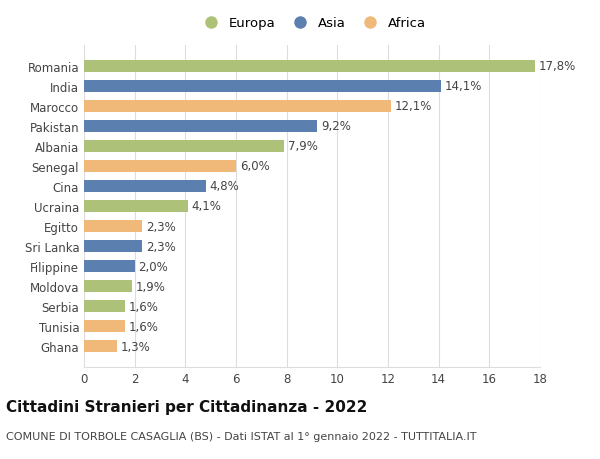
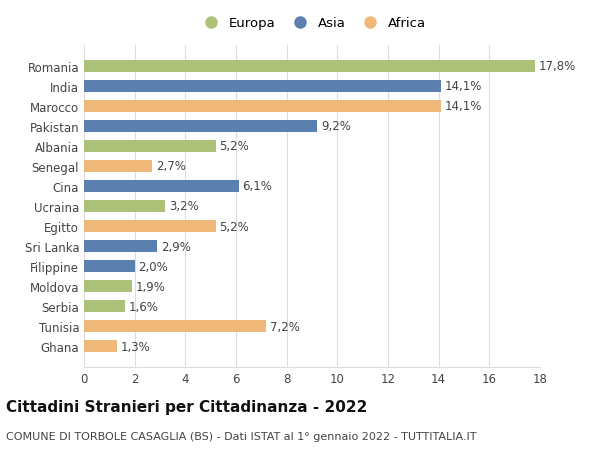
Marocco: 12,1% -> 14,1%
Albania: 7,9% -> 5,2%
Senegal: 6,0% -> 2,7%
Cina: 4,8% -> 6,1%
Ucraina: 4,1% -> 3,2%
Egitto: 2,3% -> 5,2%
Sri Lanka: 2,3% -> 2,9%
Tunisia: 1,6% -> 7,2%
